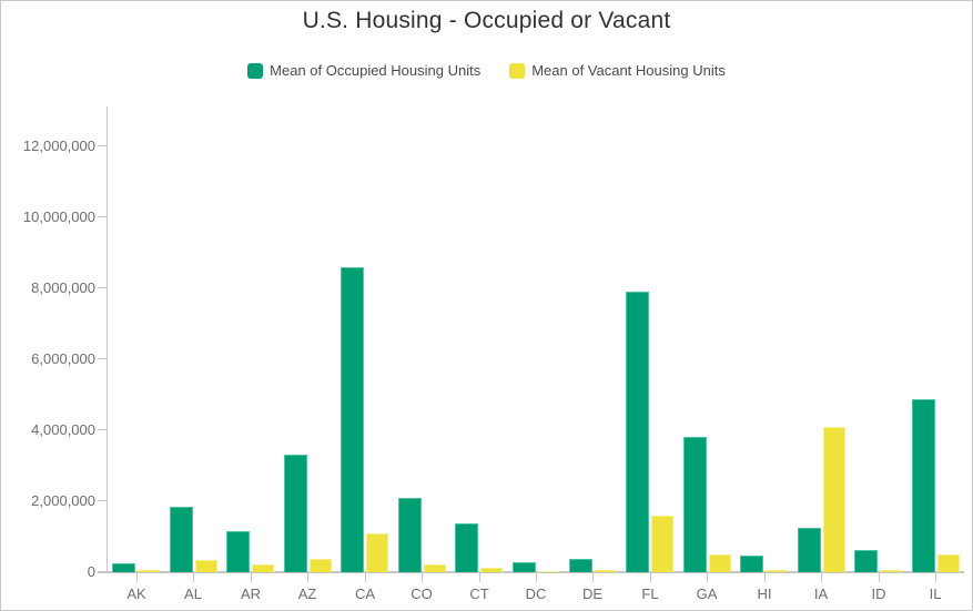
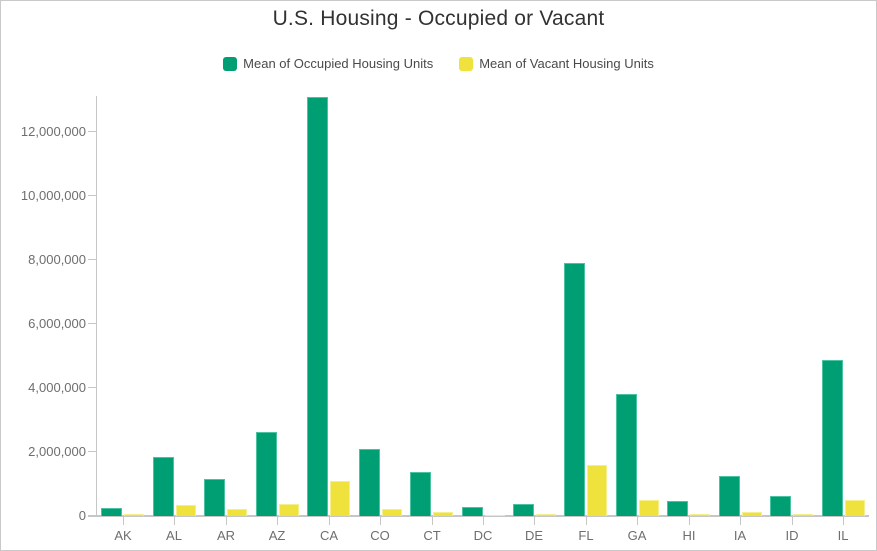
Mean of Occupied Housing Units/AZ: 3300000 -> 2600000
Mean of Occupied Housing Units/CA: 8600000 -> 13100000
Mean of Vacant Housing Units/IA: 4100000 -> 100000
